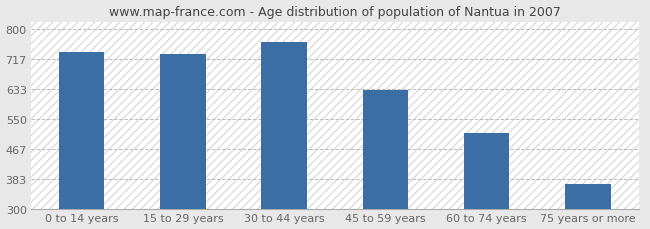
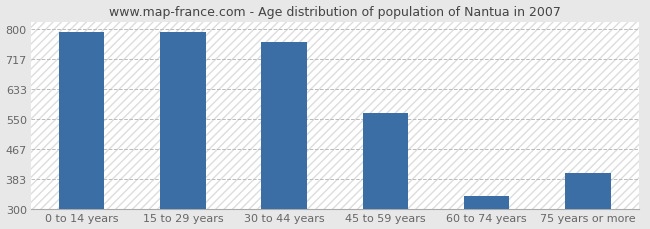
0 to 14 years: 735 -> 790
15 to 29 years: 730 -> 791
45 to 59 years: 630 -> 566
60 to 74 years: 510 -> 338
75 years or more: 370 -> 400
